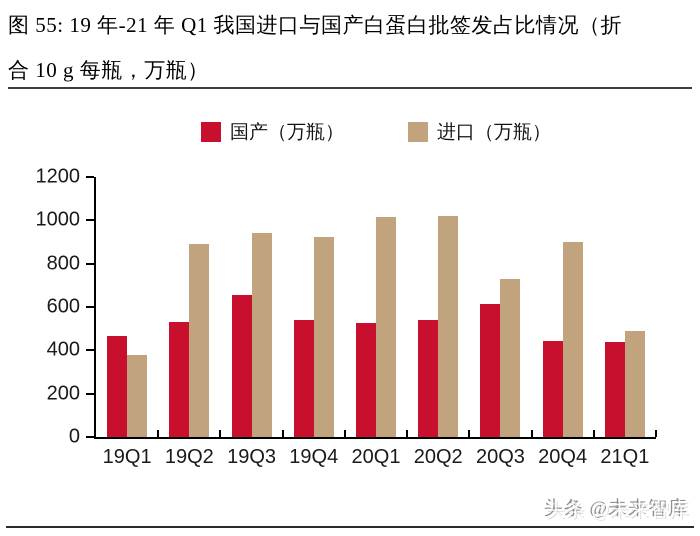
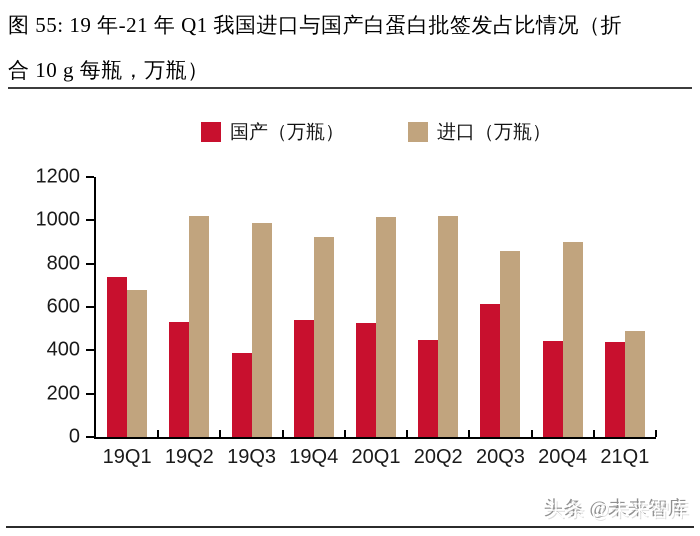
国产（万瓶）/19Q1: 460 -> 740
进口（万瓶）/19Q1: 380 -> 680
进口（万瓶）/19Q2: 890 -> 1020
国产（万瓶）/19Q3: 660 -> 390
进口（万瓶）/19Q3: 940 -> 990
国产（万瓶）/20Q2: 540 -> 450
进口（万瓶）/20Q3: 730 -> 860
